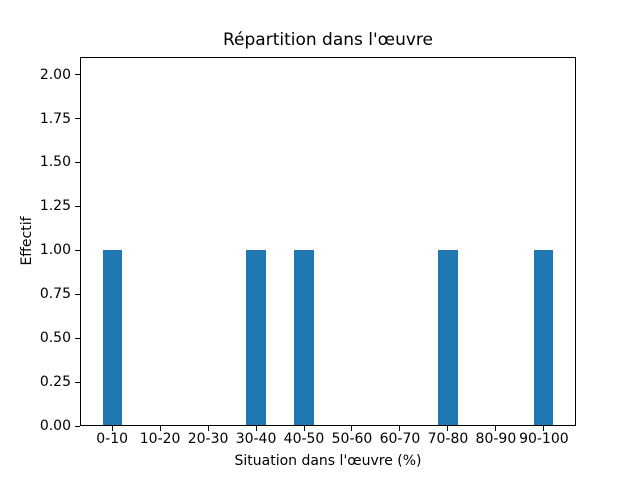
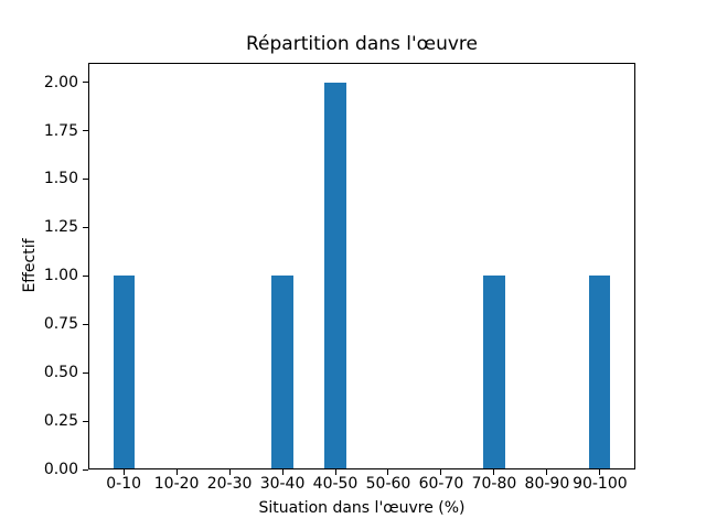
40-50: 1 -> 2
